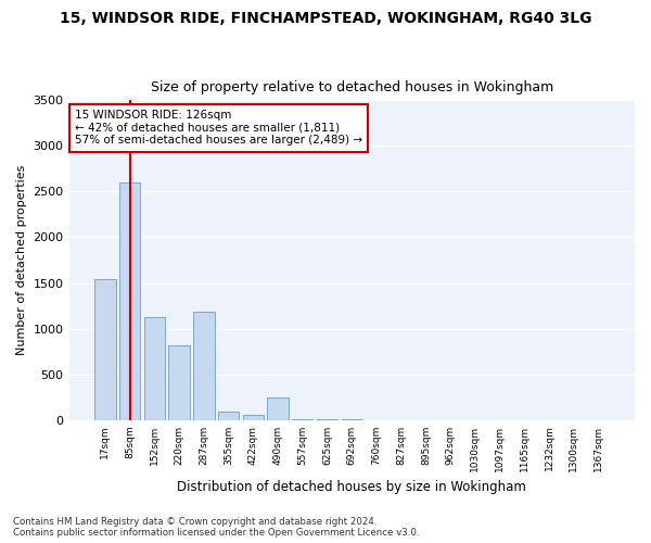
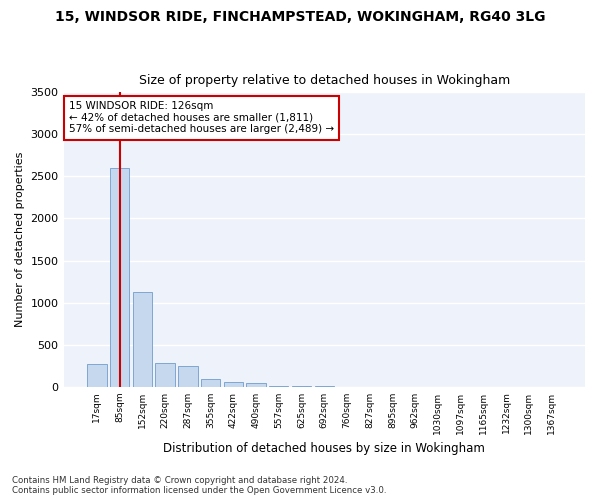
17sqm: 1540 -> 270
220sqm: 820 -> 280
287sqm: 1180 -> 250
490sqm: 240 -> 40
